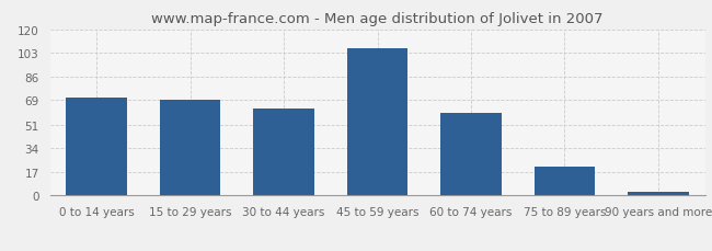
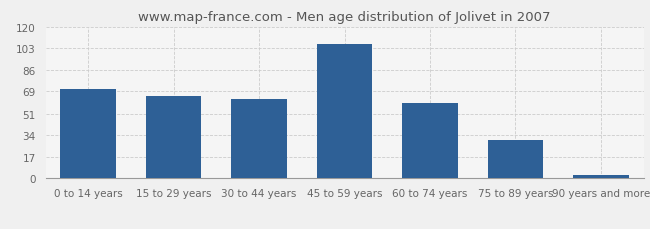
15 to 29 years: 69 -> 65
75 to 89 years: 21 -> 30
